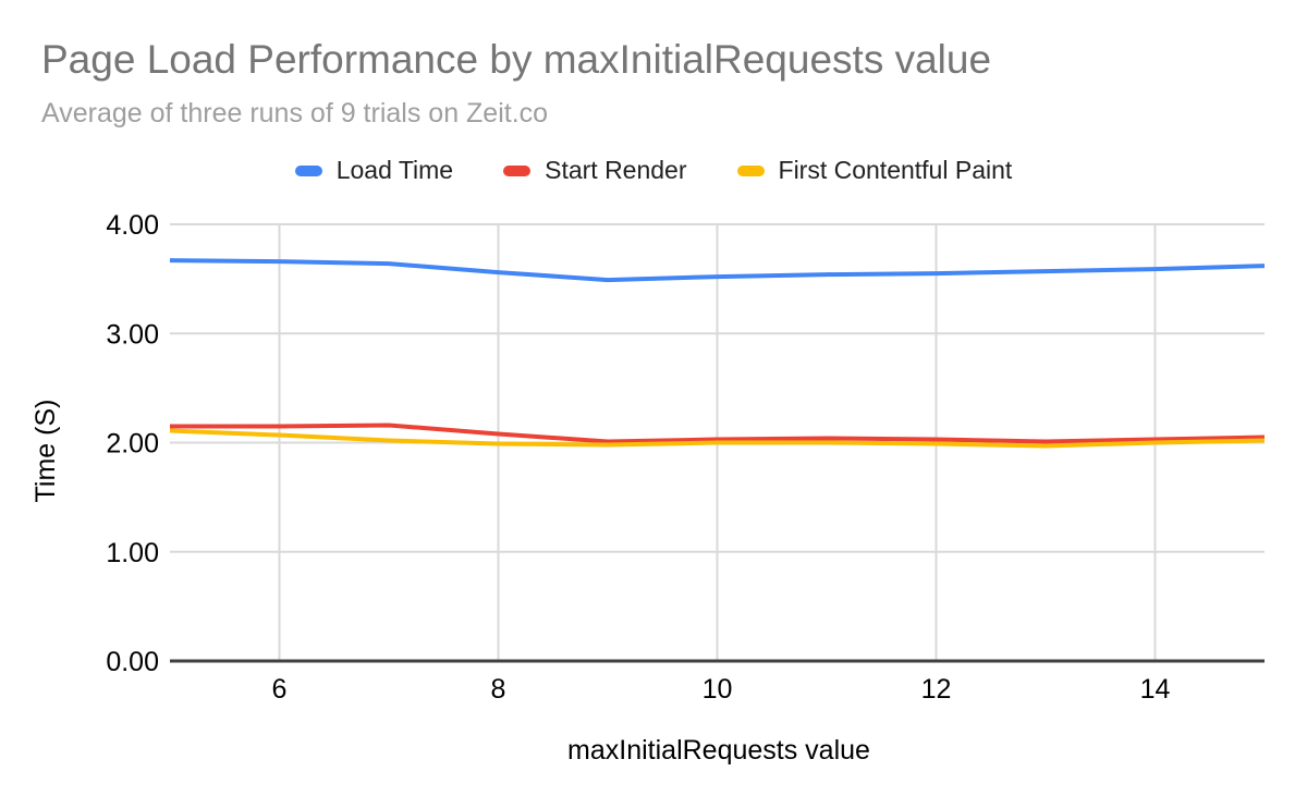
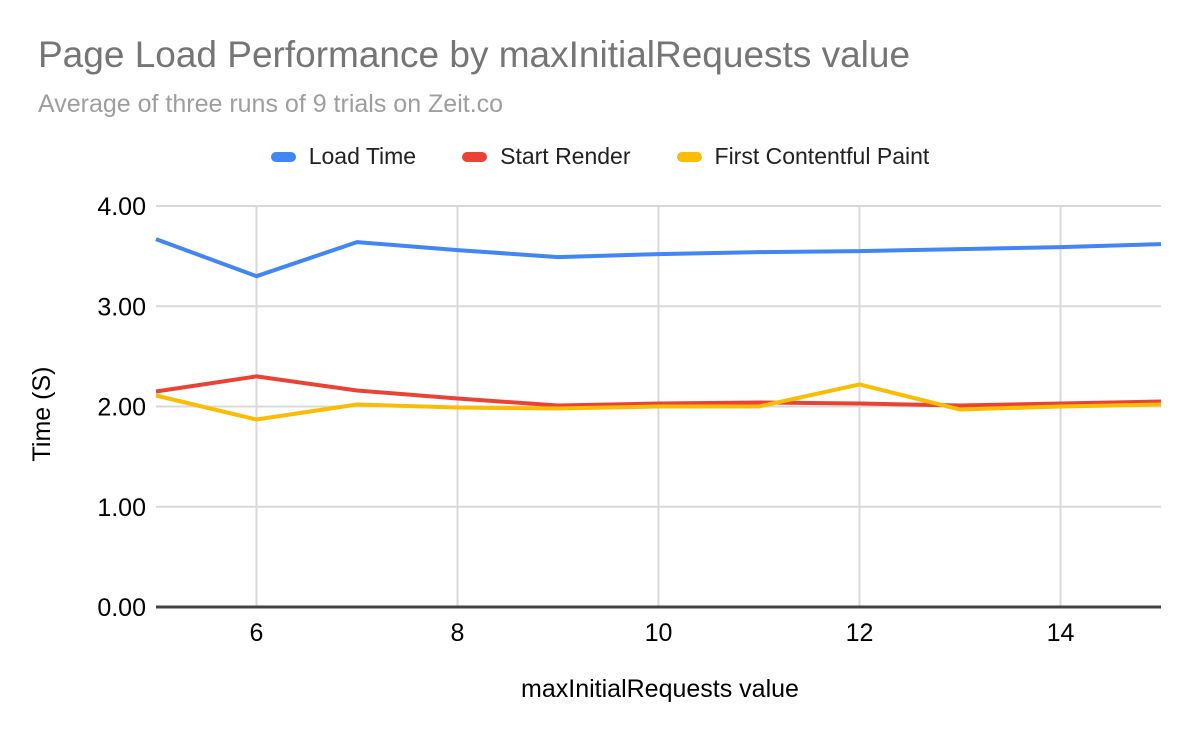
Load Time/6: 3.66 -> 3.30
Start Render/6: 2.15 -> 2.30
First Contentful Paint/6: 2.07 -> 1.87
First Contentful Paint/12: 1.99 -> 2.22
